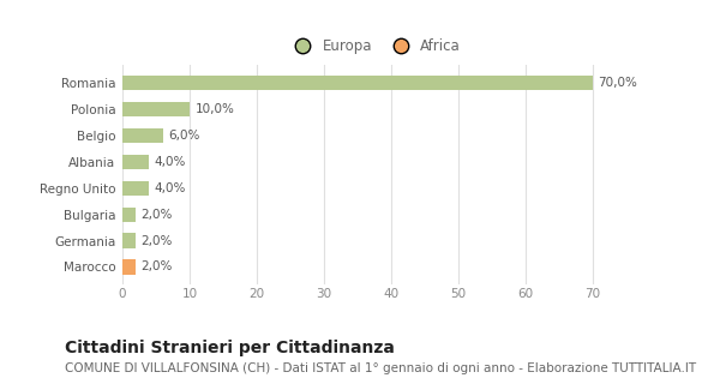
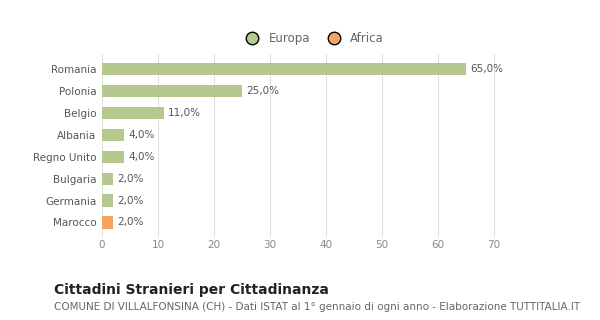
Romania: 70,0% -> 65,0%
Polonia: 10,0% -> 25,0%
Belgio: 6,0% -> 11,0%
